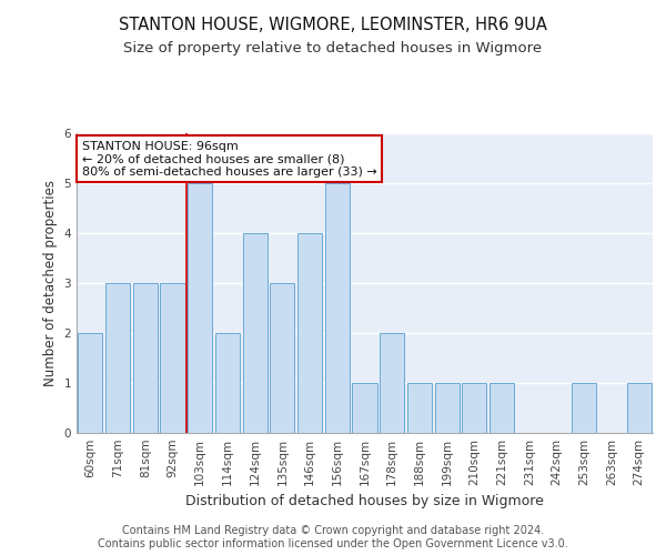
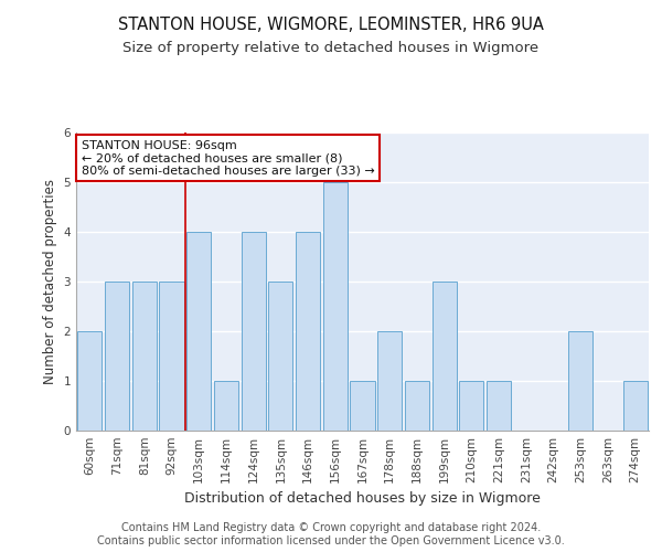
103sqm: 5 -> 4
114sqm: 2 -> 1
199sqm: 1 -> 3
253sqm: 1 -> 2
